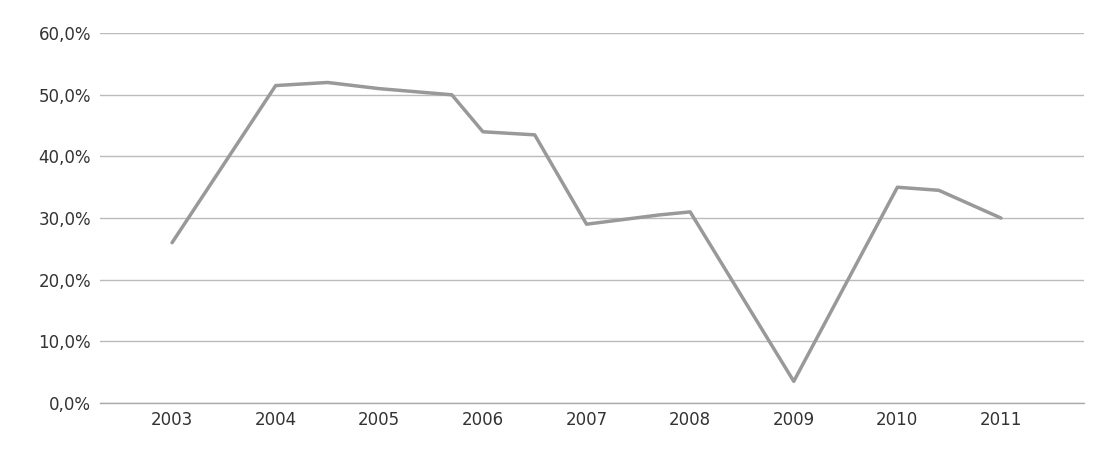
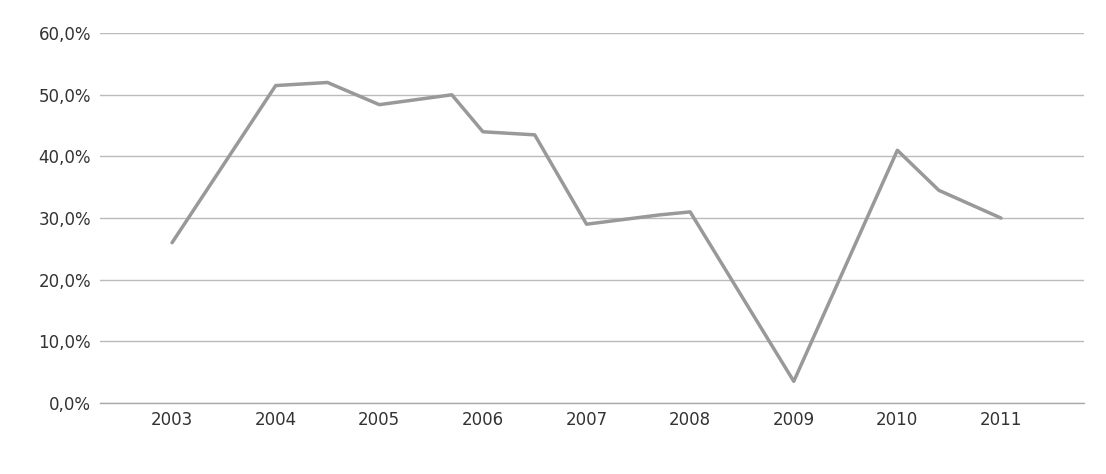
2005: 51,0% -> 48,4%
2010: 35,0% -> 41,0%
